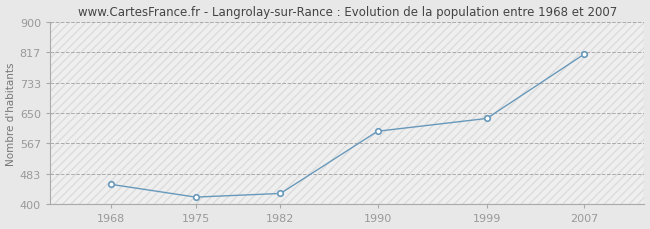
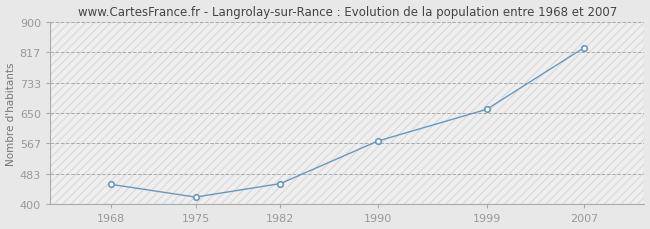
1982: 430 -> 457
1990: 600 -> 573
1999: 635 -> 660
2007: 810 -> 828
